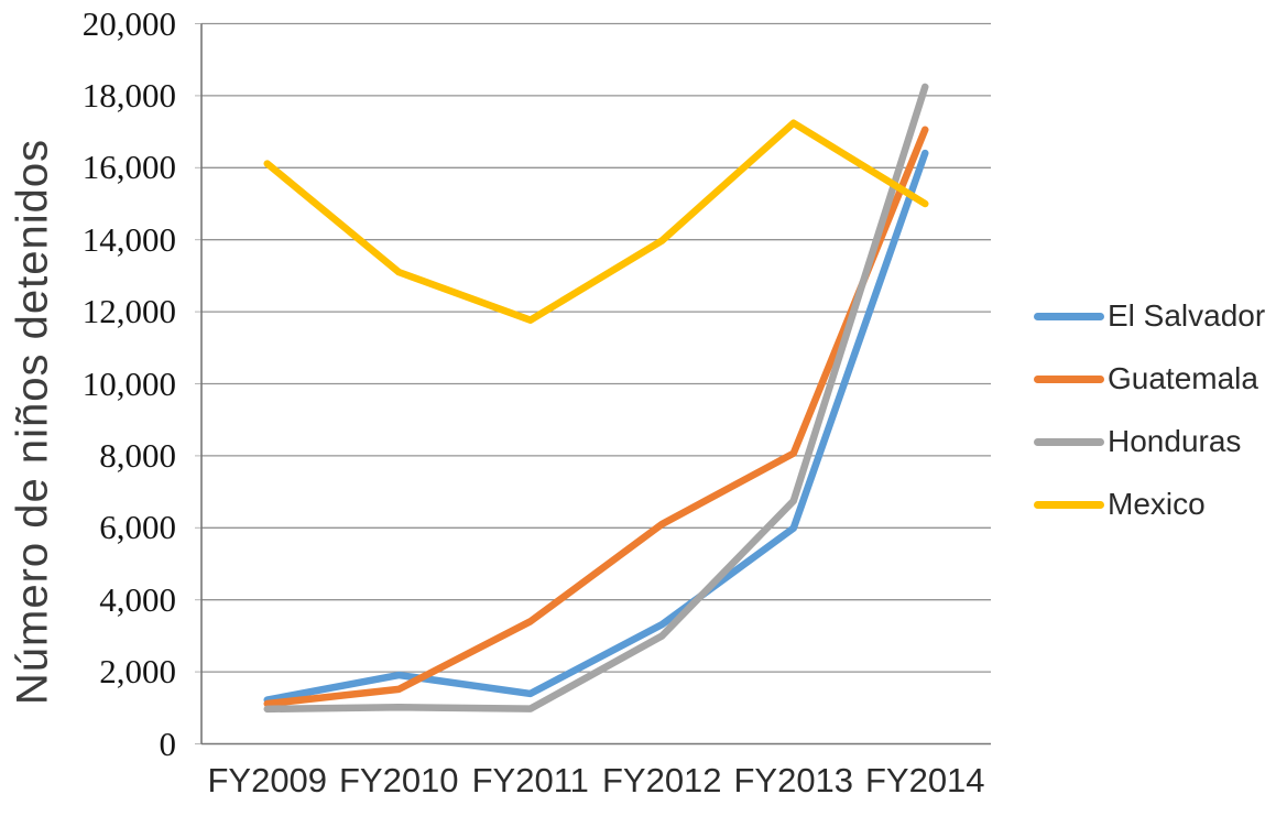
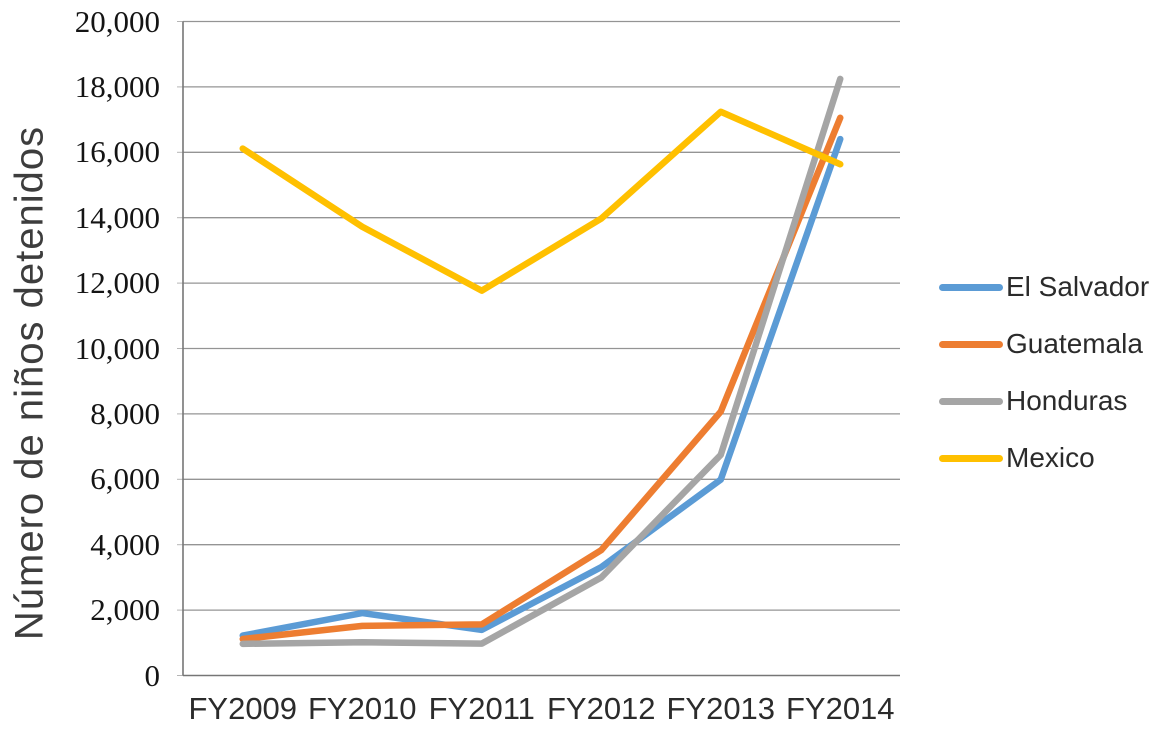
Mexico/FY2010: 13100 -> 13700
Guatemala/FY2011: 3400 -> 1600
Guatemala/FY2012: 6100 -> 3800
Mexico/FY2014: 15000 -> 15600
